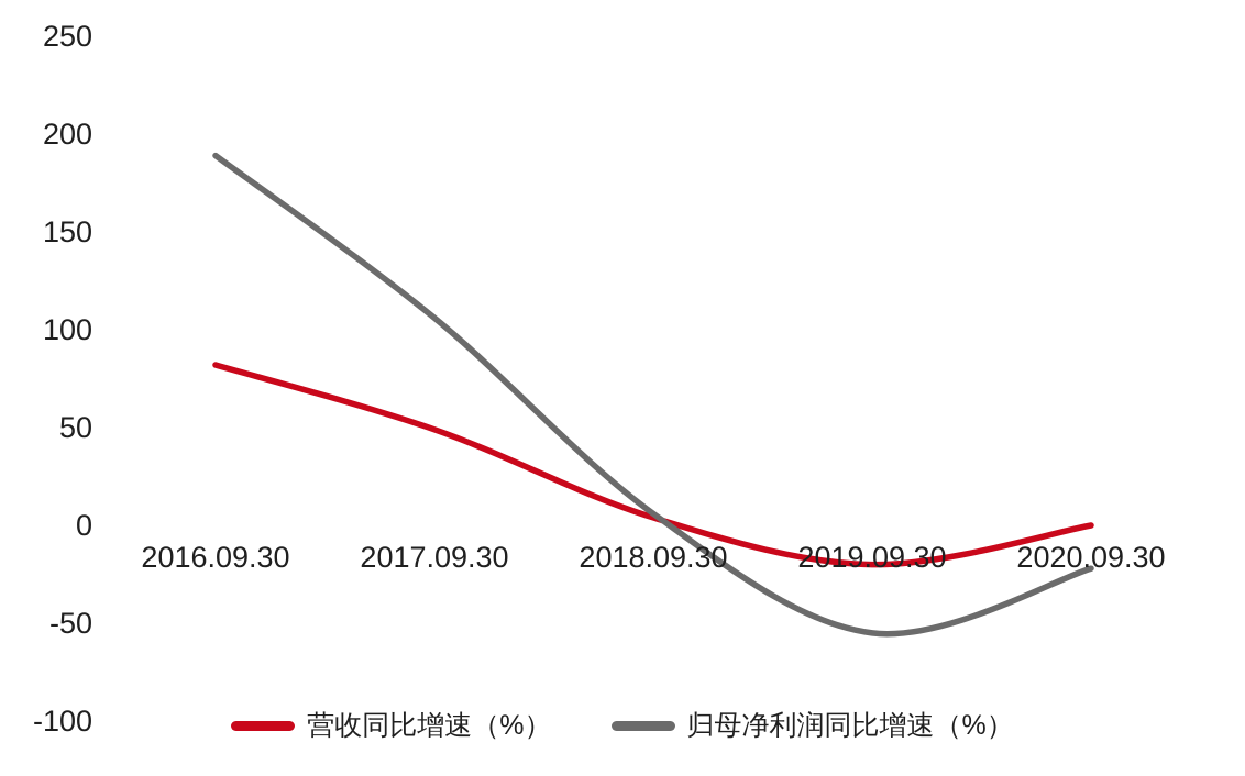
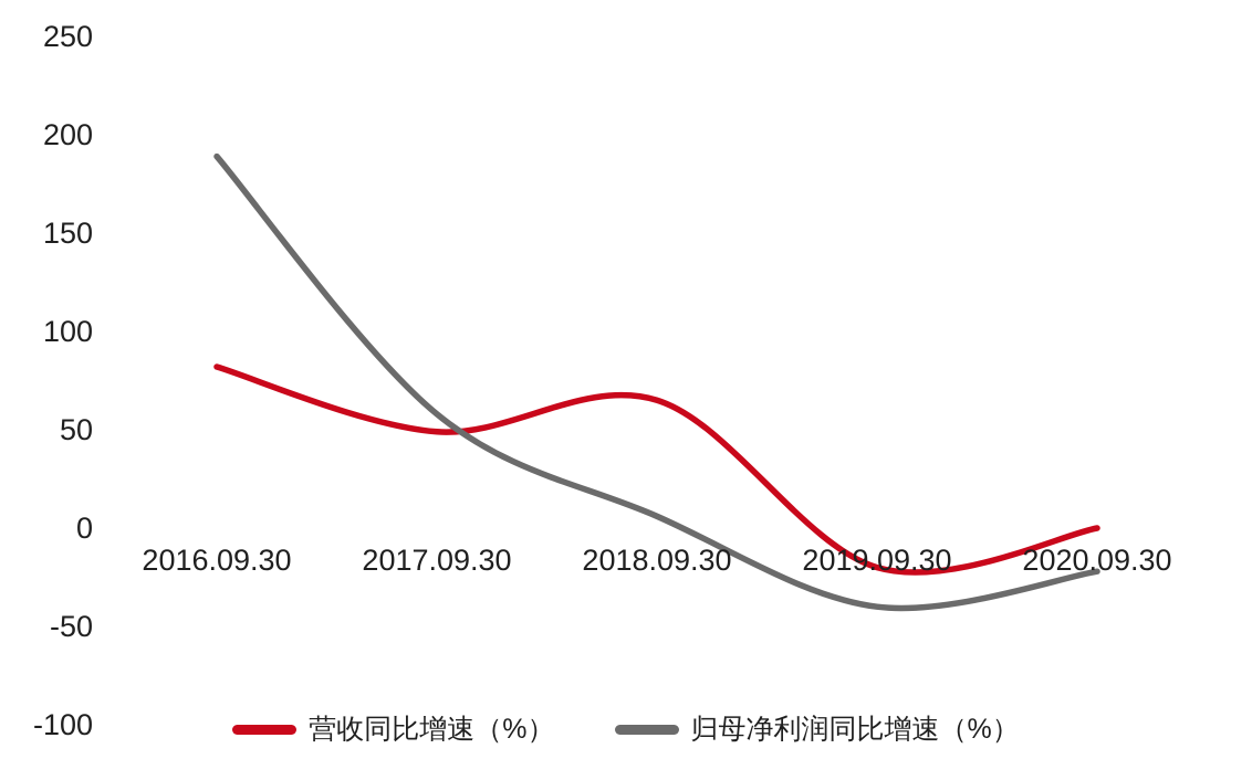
归母净利润同比增速（%）/2017.09.30: 106 -> 58
营收同比增速（%）/2018.09.30: 4 -> 65
归母净利润同比增速（%）/2019.09.30: -55 -> -40
